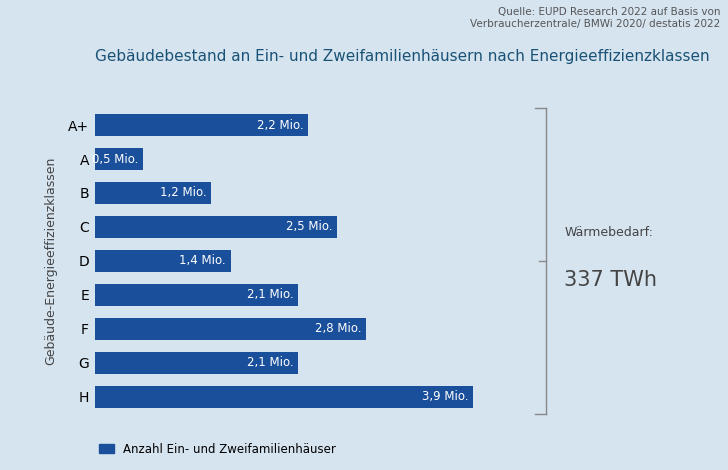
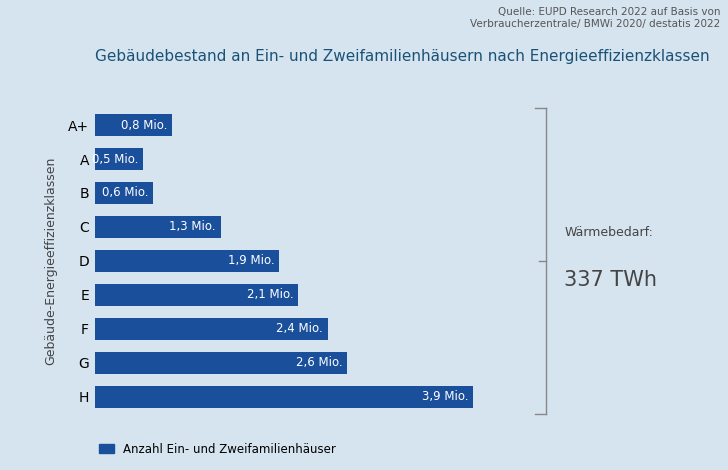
A+: 2,2 -> 0,8
B: 1,2 -> 0,6
C: 2,5 -> 1,3
D: 1,4 -> 1,9
F: 2,8 -> 2,4
G: 2,1 -> 2,6
